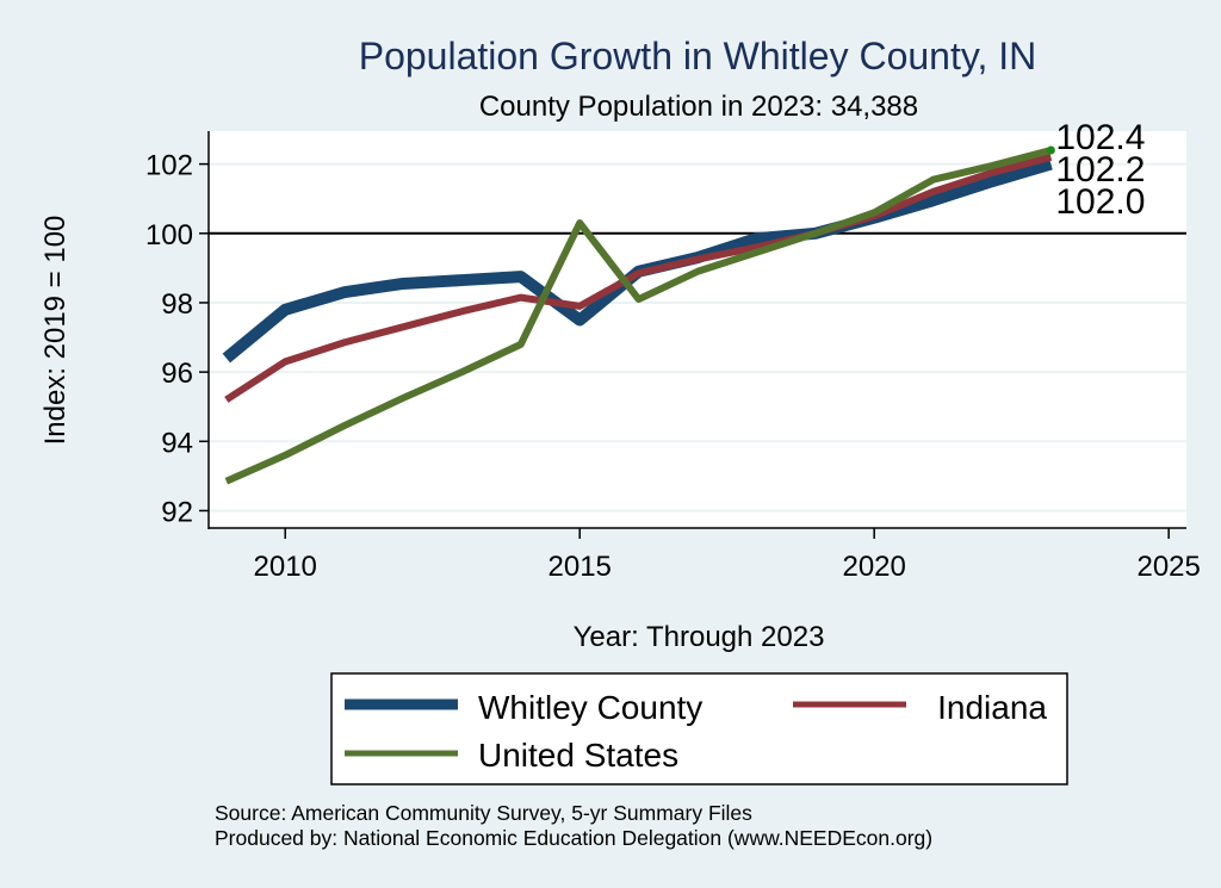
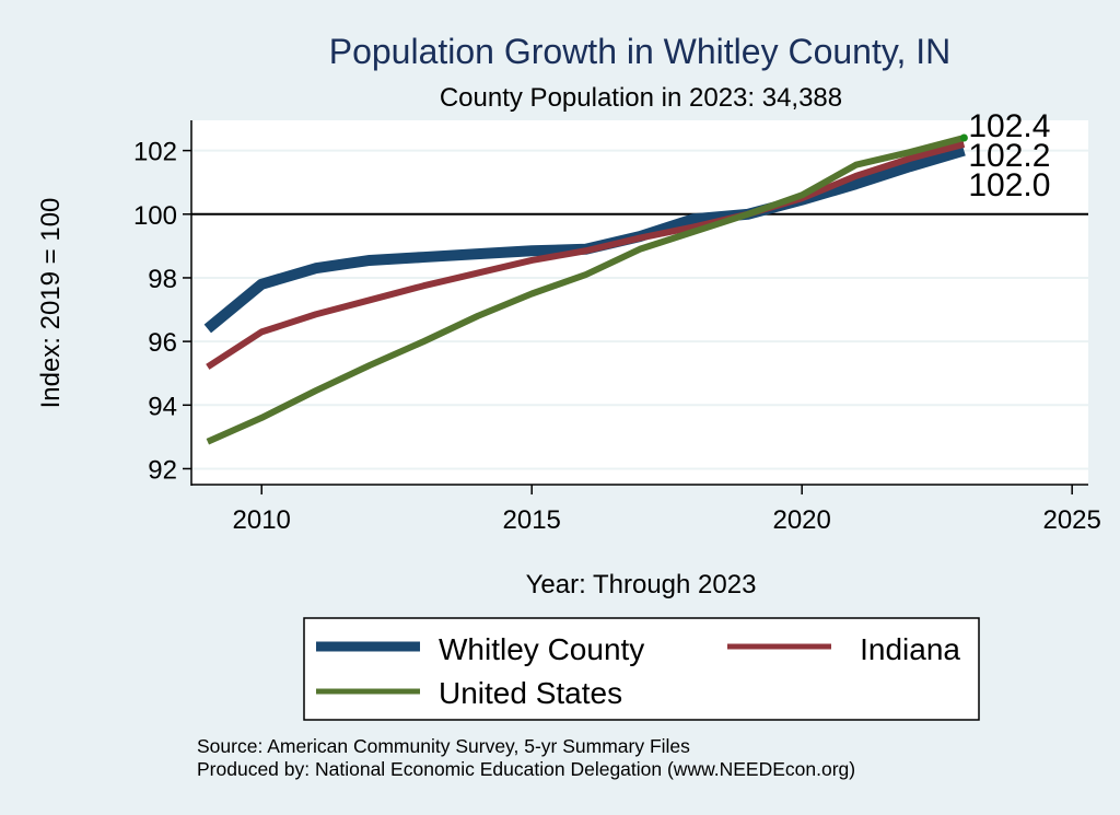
Whitley County/2015: 97.5 -> 98.8
Indiana/2015: 97.9 -> 98.5
United States/2015: 100.3 -> 97.5
